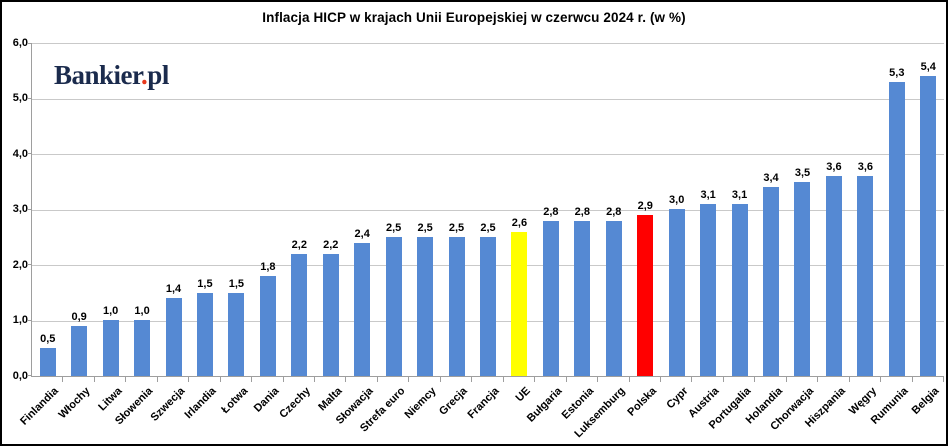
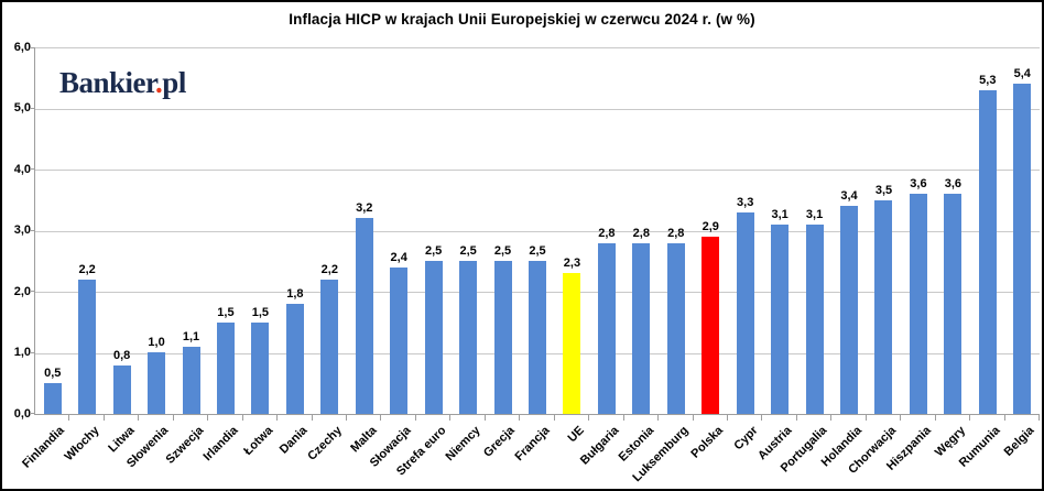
Włochy: 0,9 -> 2,2
Litwa: 1,0 -> 0,8
Szwecja: 1,4 -> 1,1
Malta: 2,2 -> 3,2
UE: 2,6 -> 2,3
Cypr: 3,0 -> 3,3
